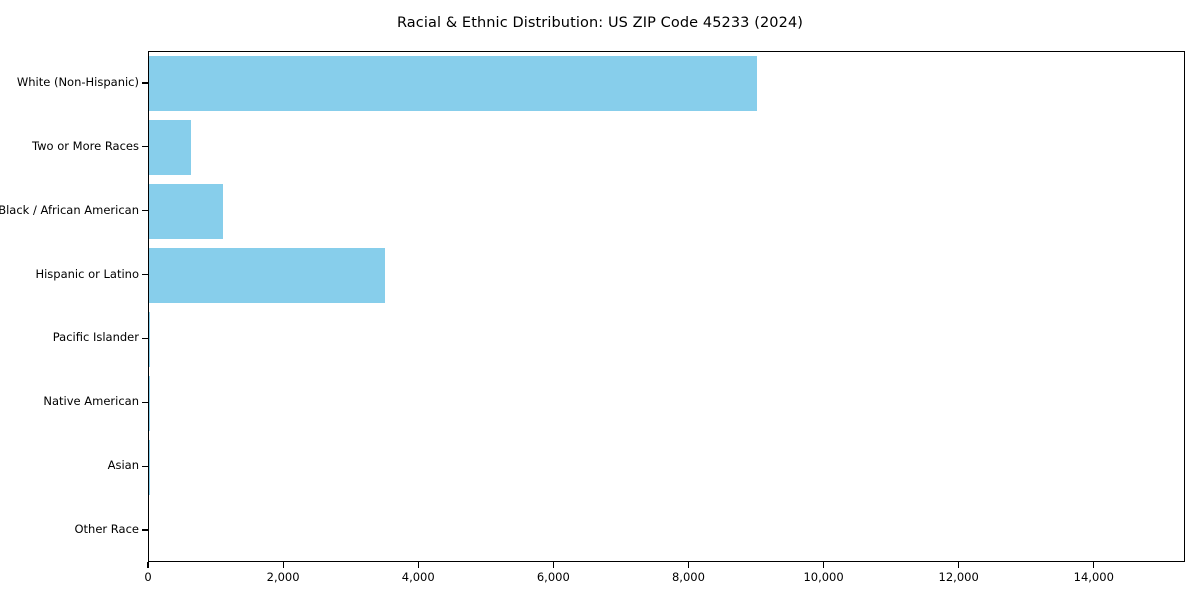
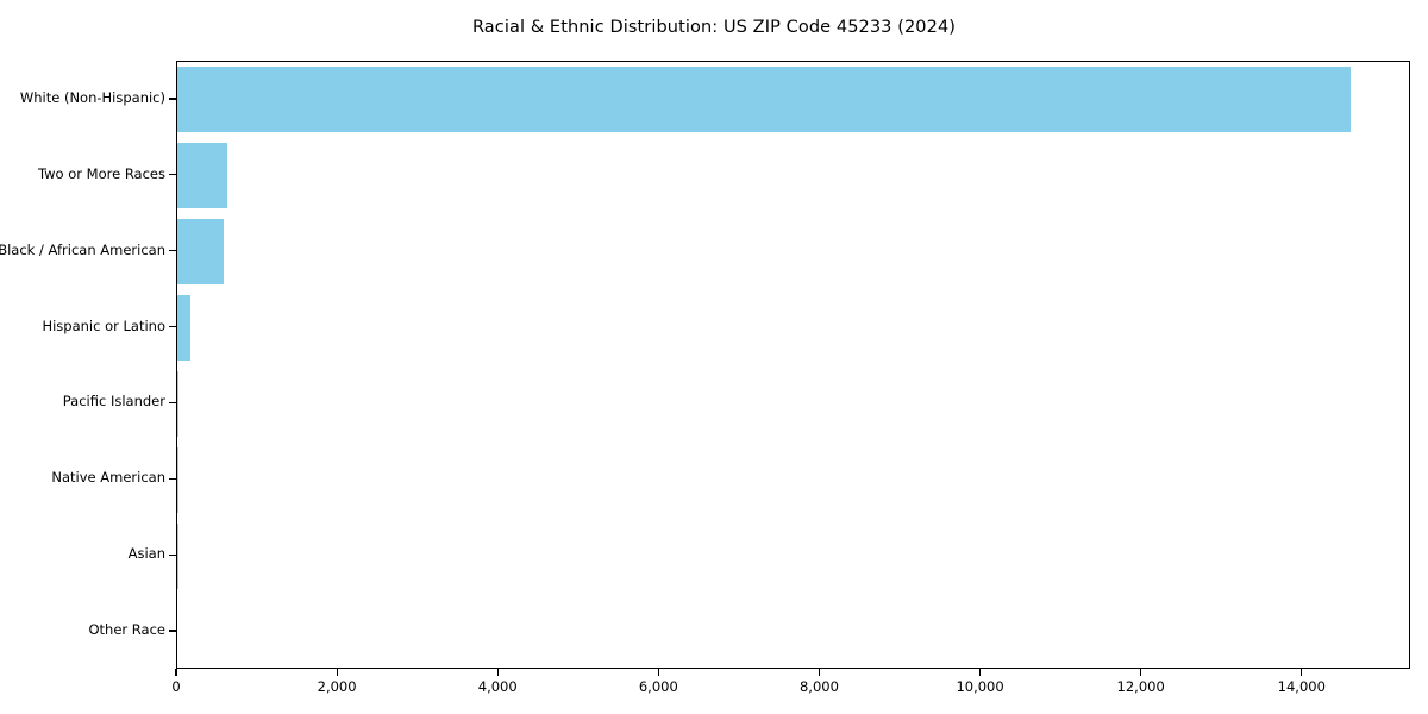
White (Non-Hispanic): 9000 -> 14600
Black / African American: 1100 -> 600
Hispanic or Latino: 3500 -> 200
